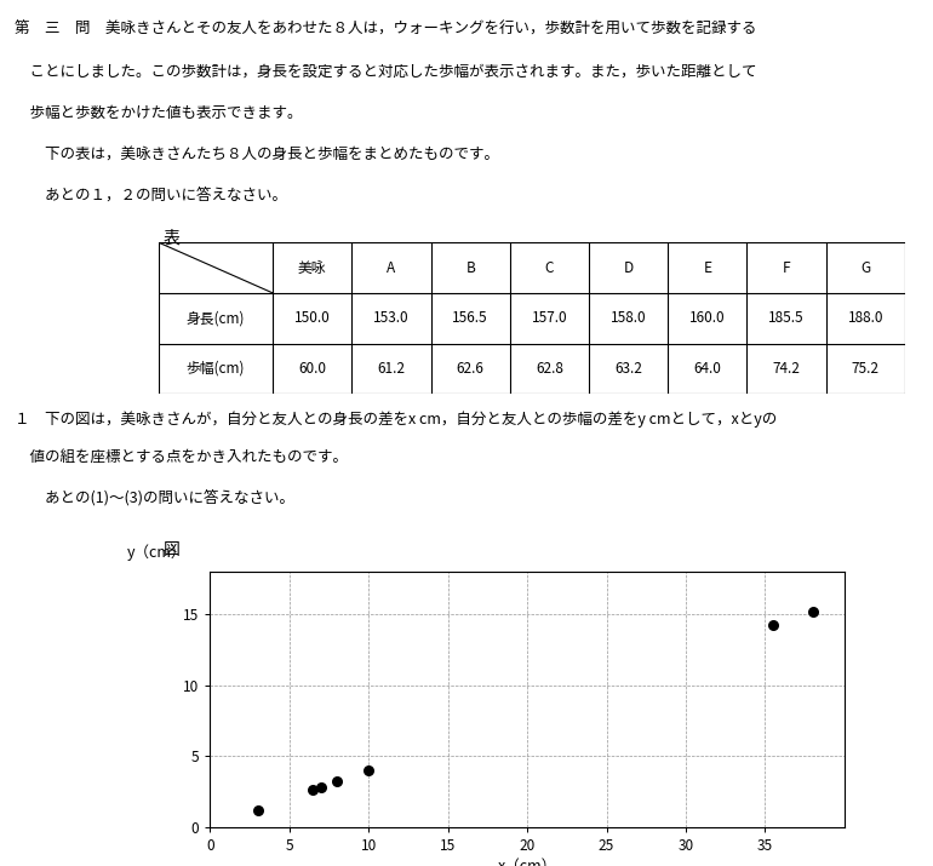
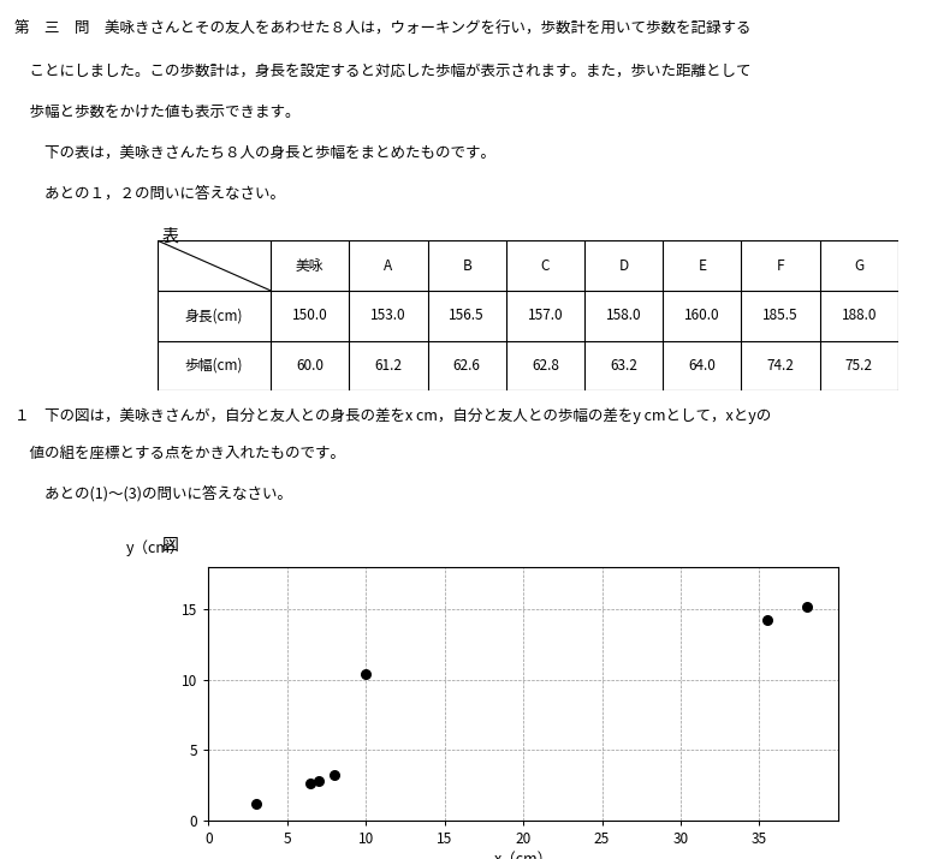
10: 4.0 -> 10.4
